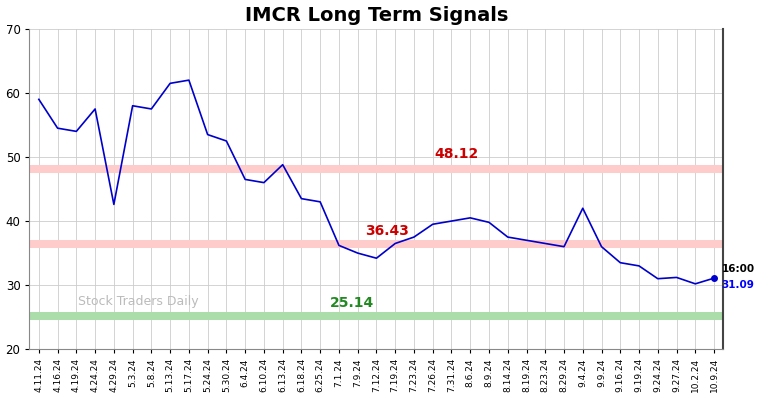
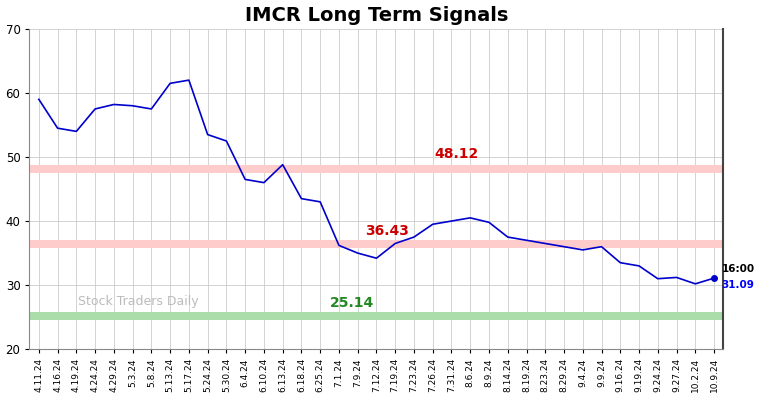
4.29.24: 42.6 -> 58.2
9.4.24: 42.0 -> 35.5
